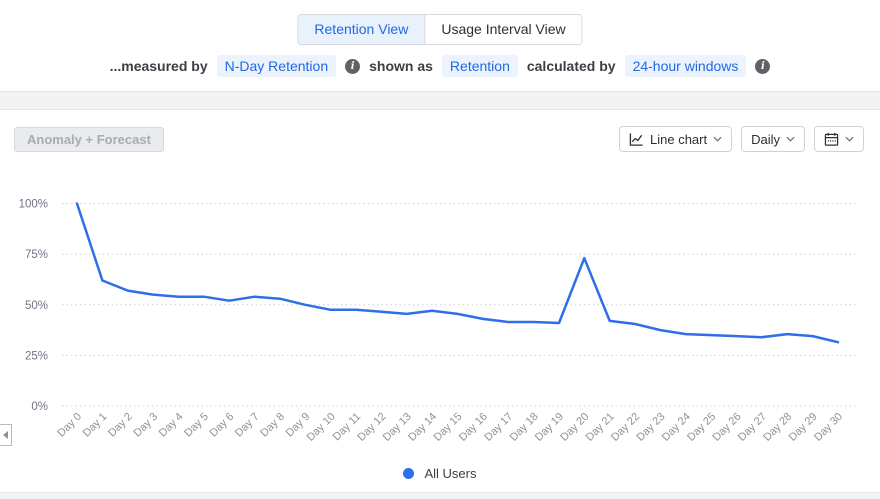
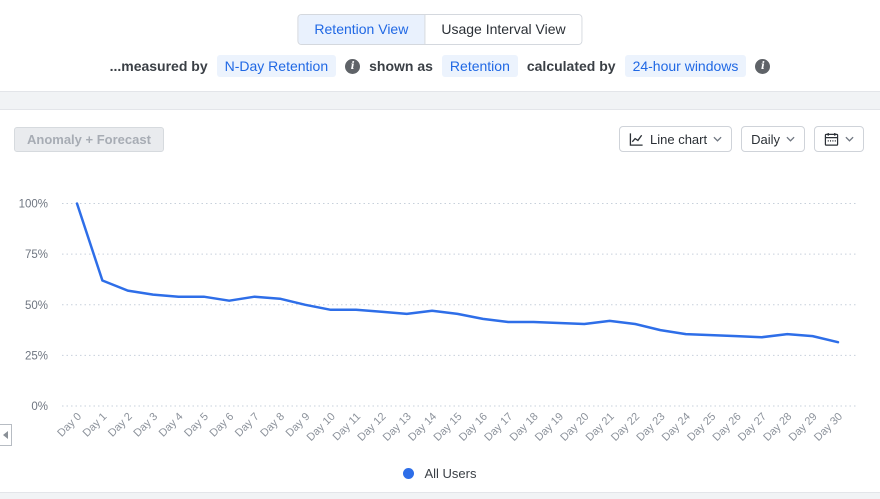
Day 20: 73% -> 40%
